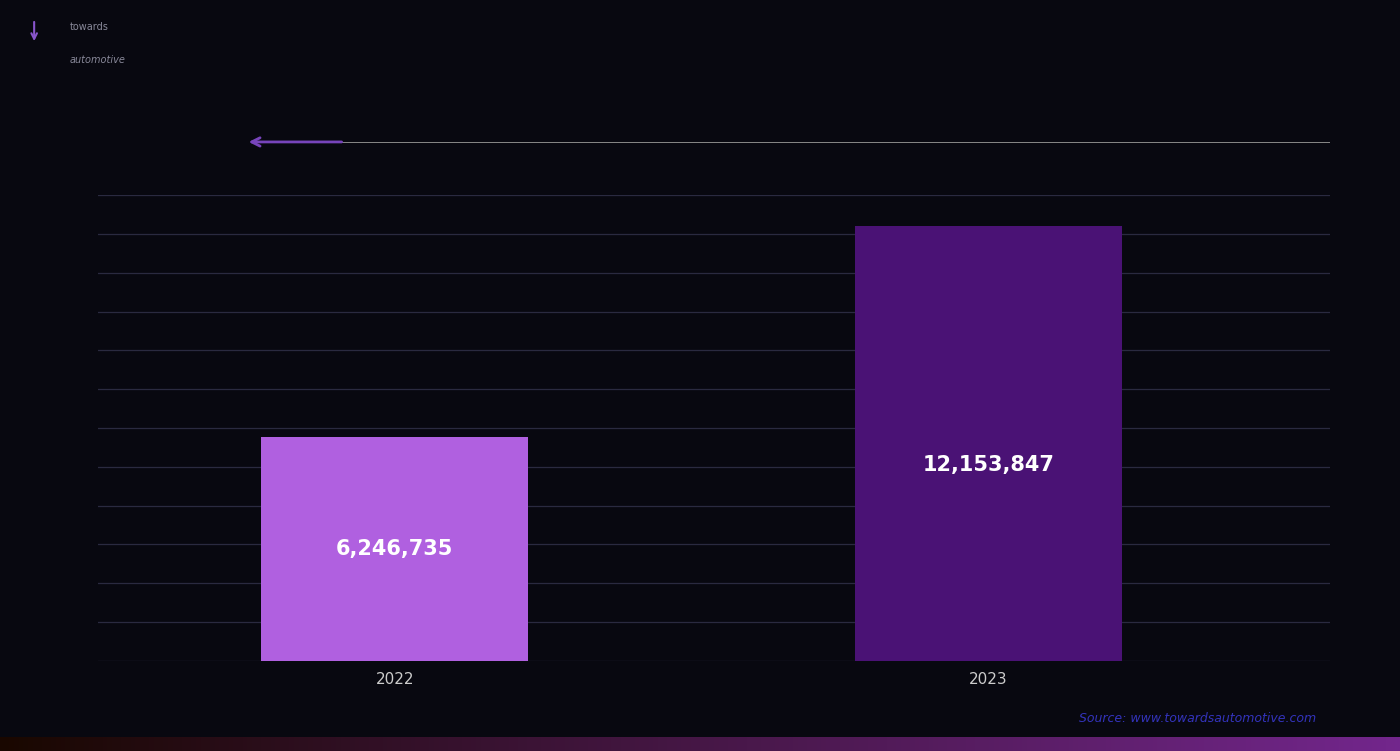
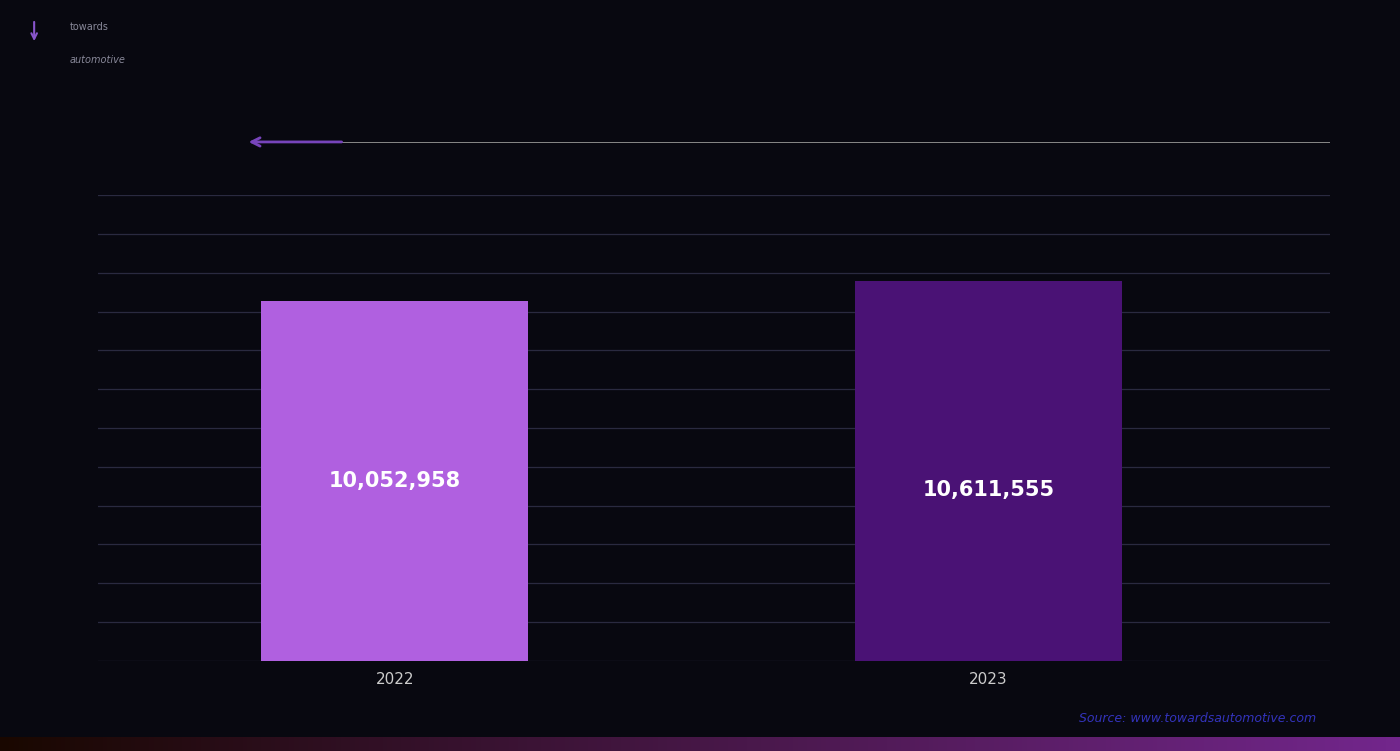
2022: 6,246,735 -> 10,052,958
2023: 12,153,847 -> 10,611,555
